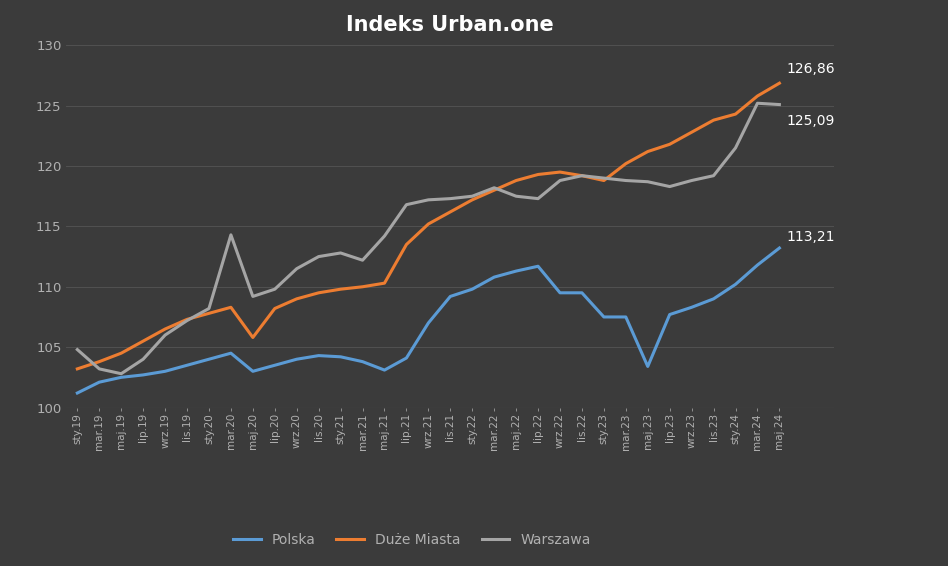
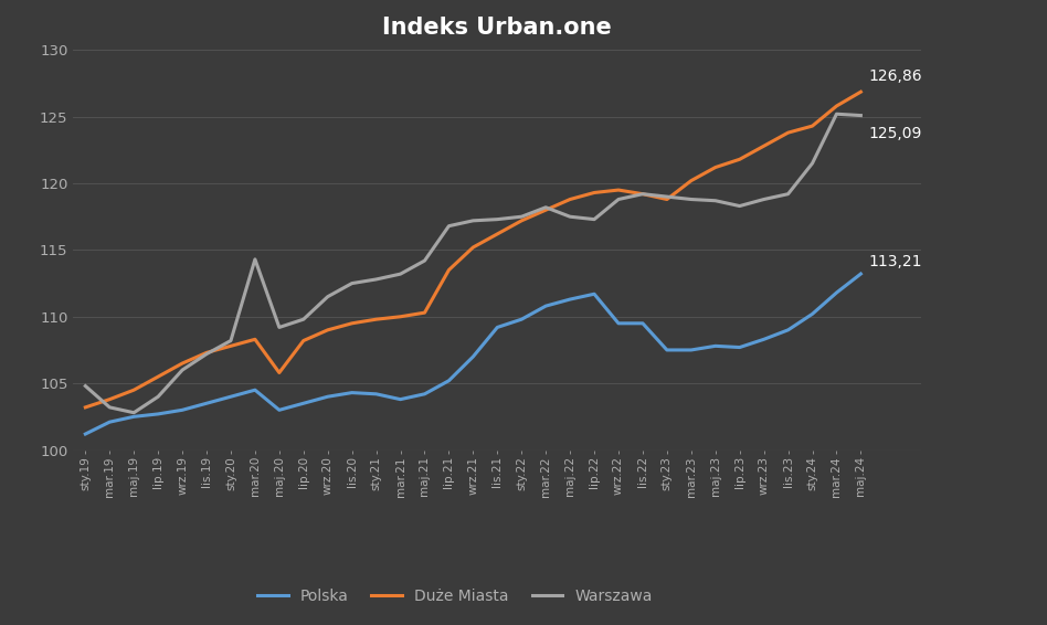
Warszawa/mar.21: 112.2 -> 113.2
Polska/maj.21: 103.1 -> 104.2
Polska/lip.21: 104.1 -> 105.2
Polska/maj.23: 103.4 -> 107.8
